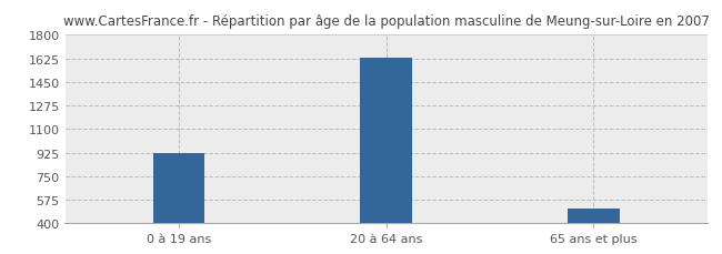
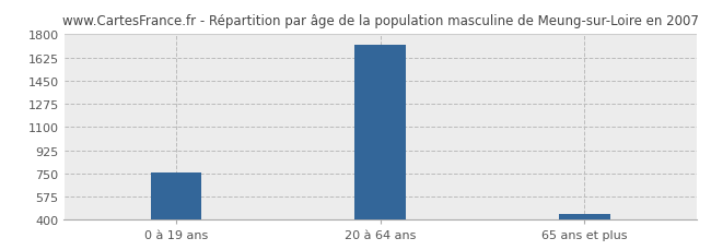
0 à 19 ans: 920 -> 760
20 à 64 ans: 1630 -> 1720
65 ans et plus: 510 -> 440
